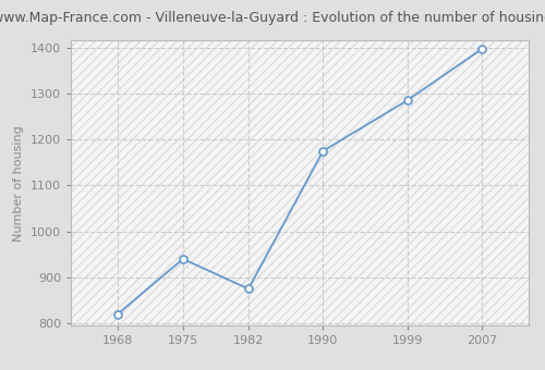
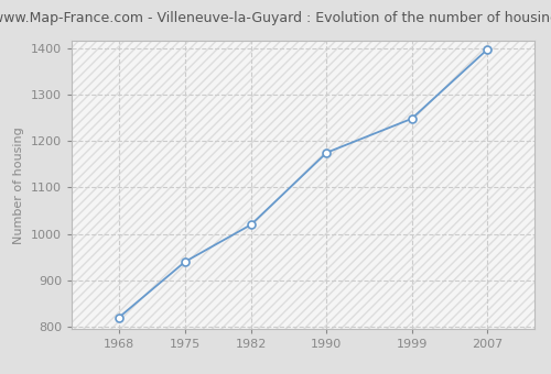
1982: 875 -> 1020
1999: 1285 -> 1248
